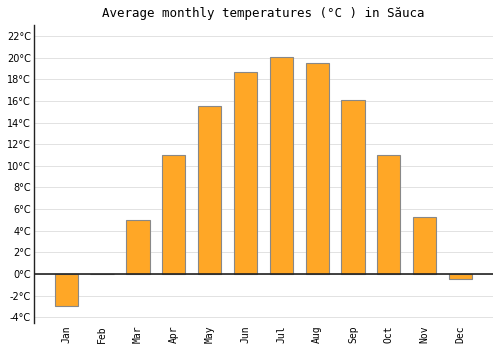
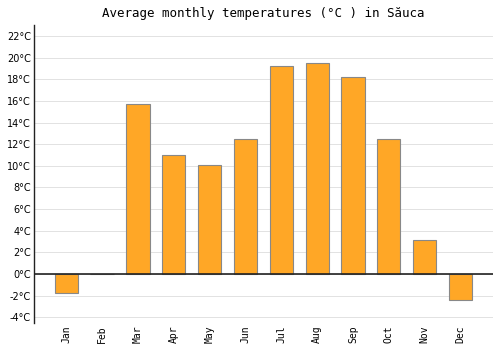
Jan: -3.0°C -> -1.8°C
Mar: 5.0°C -> 15.7°C
May: 15.5°C -> 10.1°C
Jun: 18.7°C -> 12.5°C
Jul: 20.1°C -> 19.2°C
Sep: 16.1°C -> 18.2°C
Oct: 11.0°C -> 12.5°C
Nov: 5.3°C -> 3.1°C
Dec: -0.5°C -> -2.4°C
